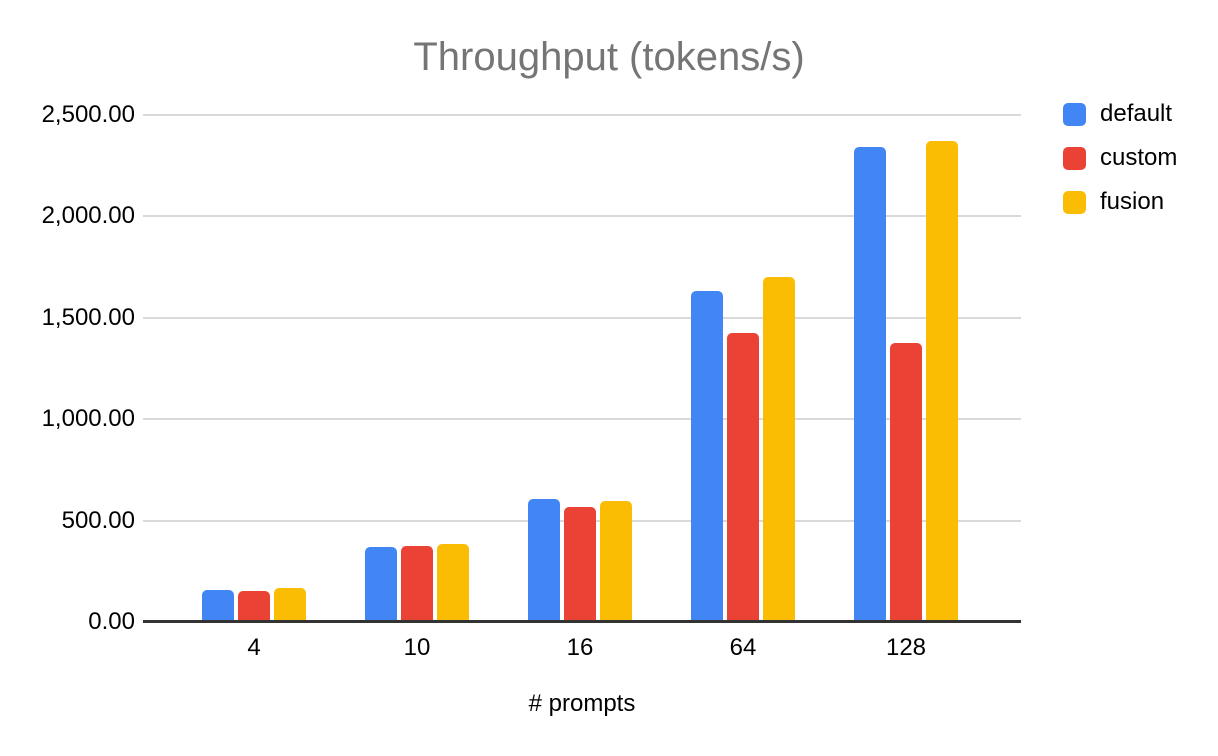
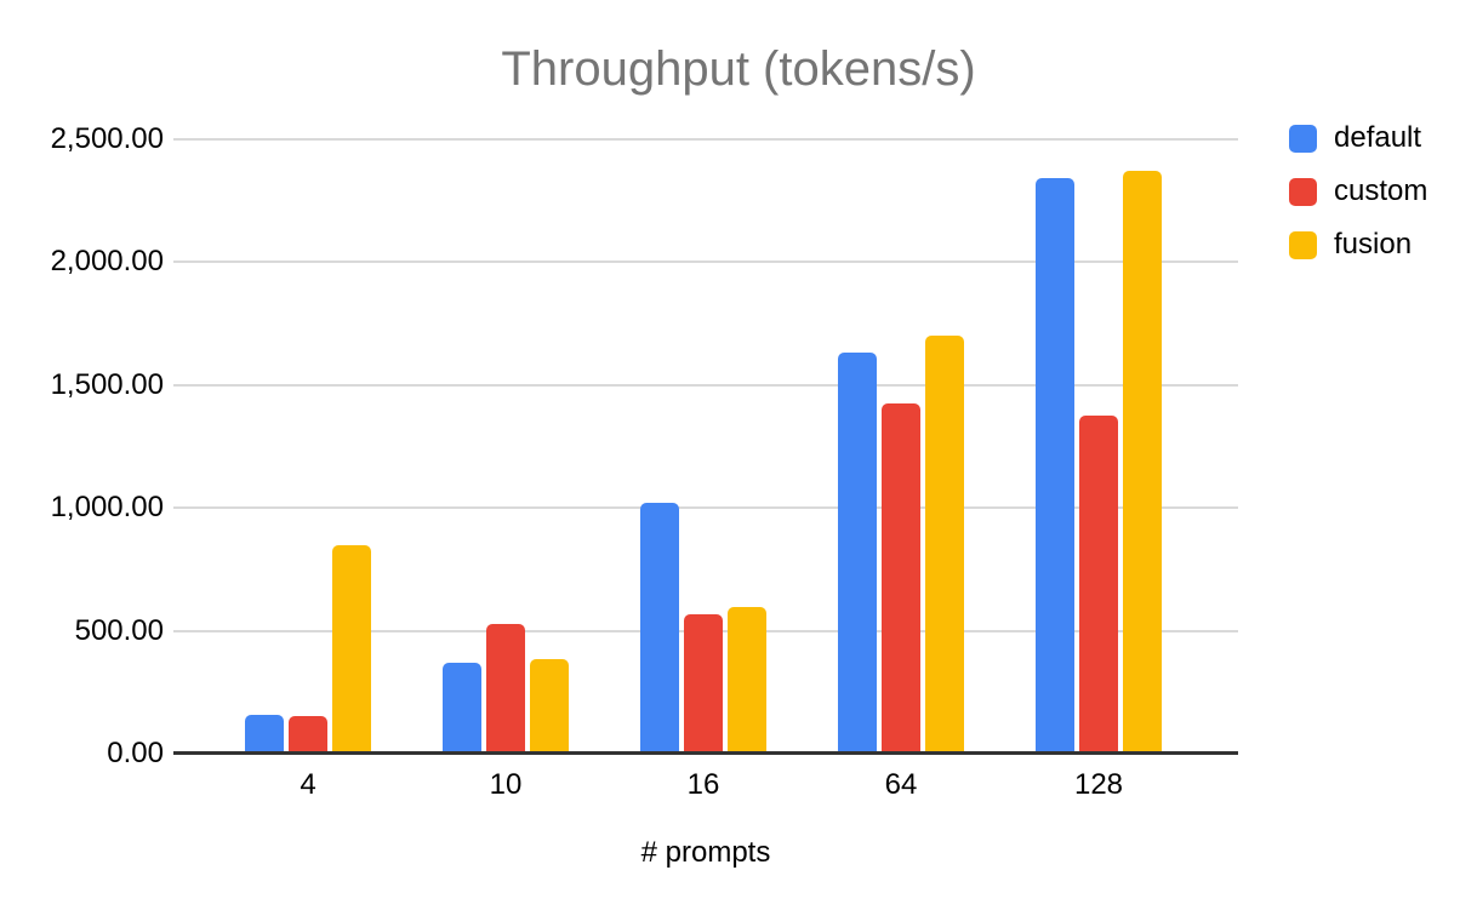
fusion/4: 170 -> 850
custom/10: 380 -> 530
default/16: 610 -> 1020
